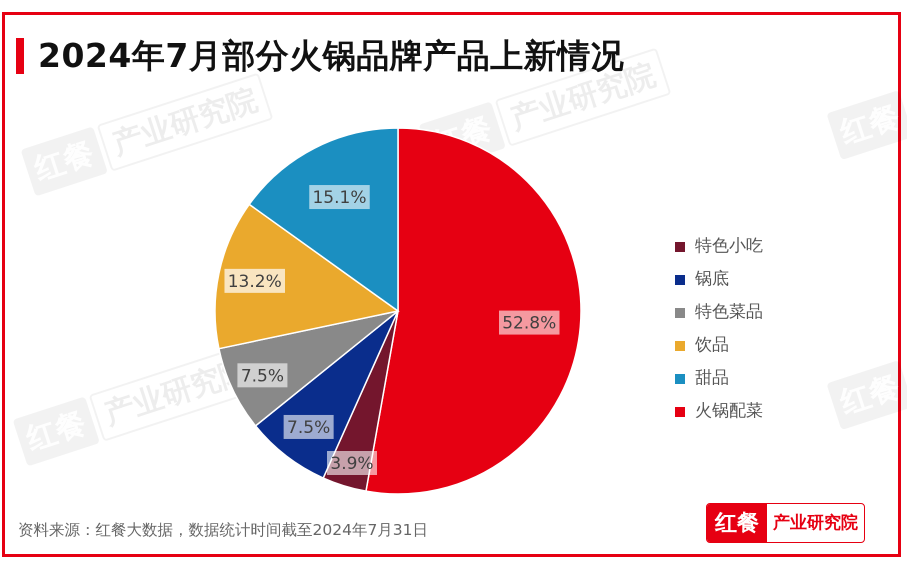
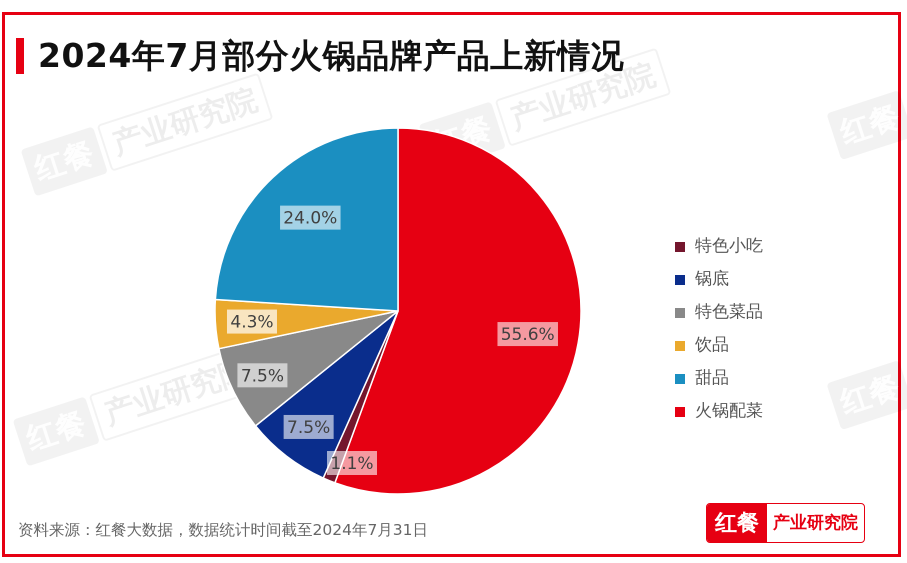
火锅配菜: 52.8% -> 55.6%
特色小吃: 3.9% -> 1.1%
饮品: 13.2% -> 4.3%
甜品: 15.1% -> 24.0%
